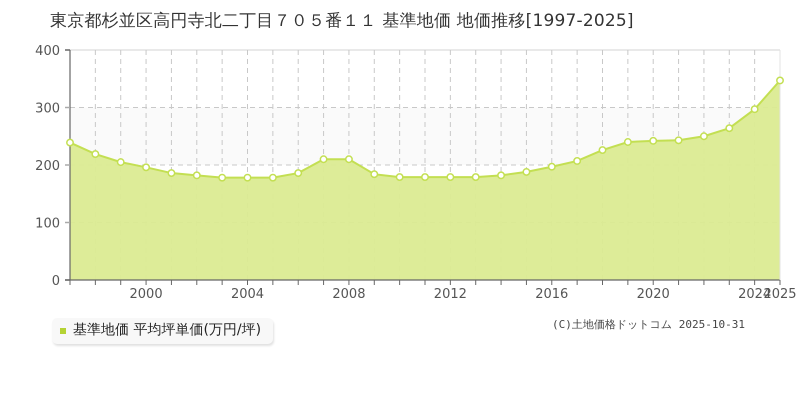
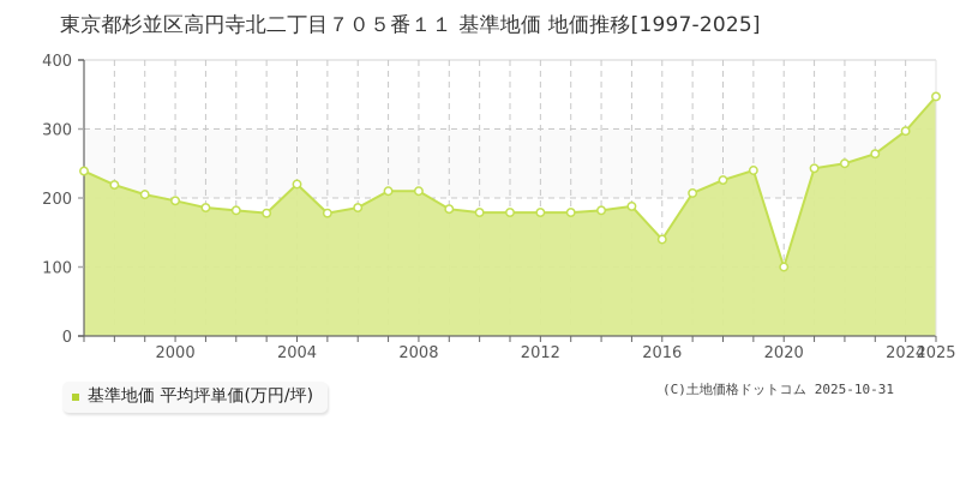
2004: 180 -> 220
2016: 200 -> 140
2020: 240 -> 100
